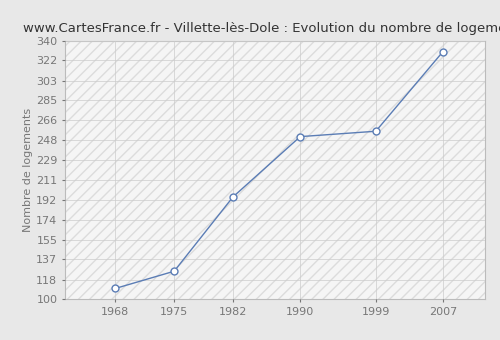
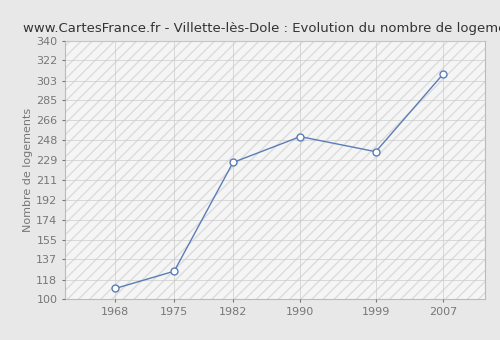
1982: 195 -> 227
1999: 256 -> 237
2007: 330 -> 309
